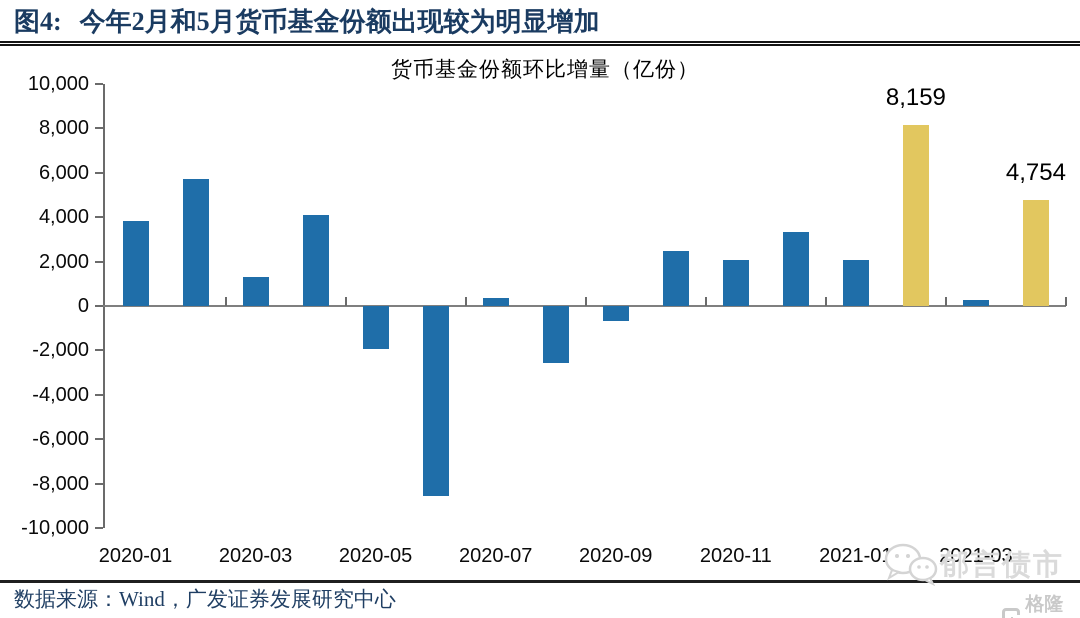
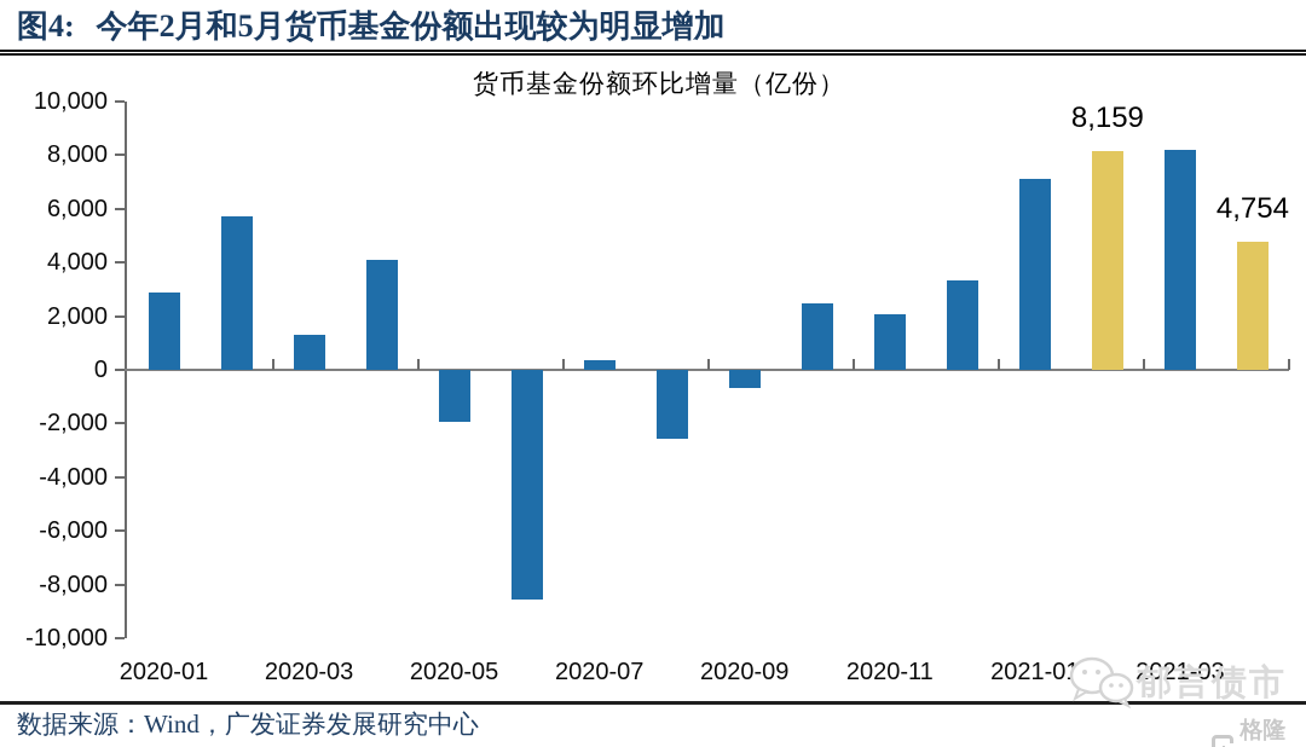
2020-01: 3800 -> 2900
2021-01: 2100 -> 7100
2021-03: 300 -> 8200
